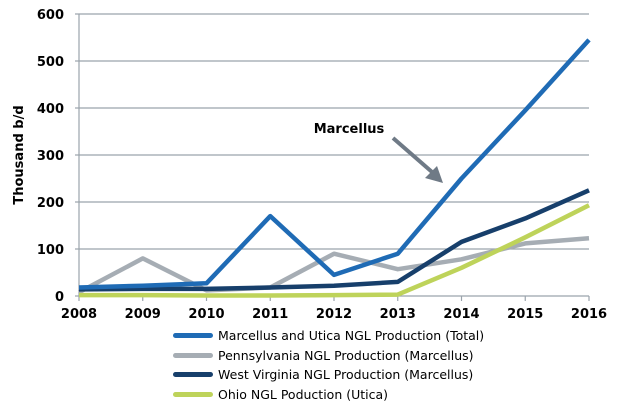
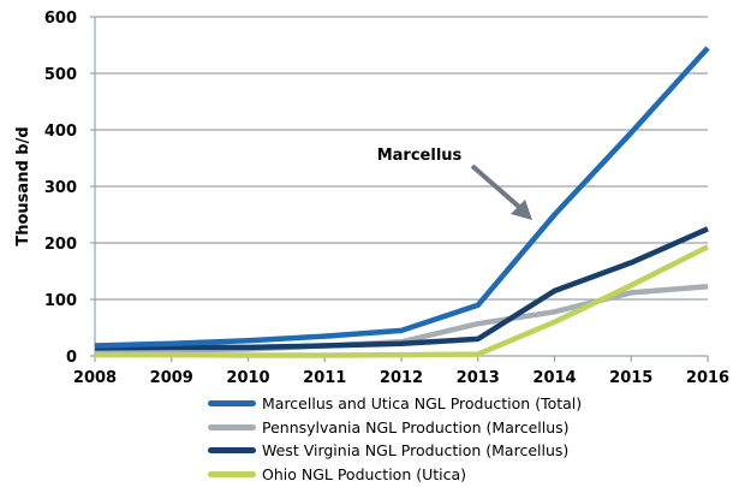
Pennsylvania NGL Production (Marcellus)/2009: 80 -> 10
Marcellus and Utica NGL Production (Total)/2011: 170 -> 40
Pennsylvania NGL Production (Marcellus)/2012: 90 -> 20
